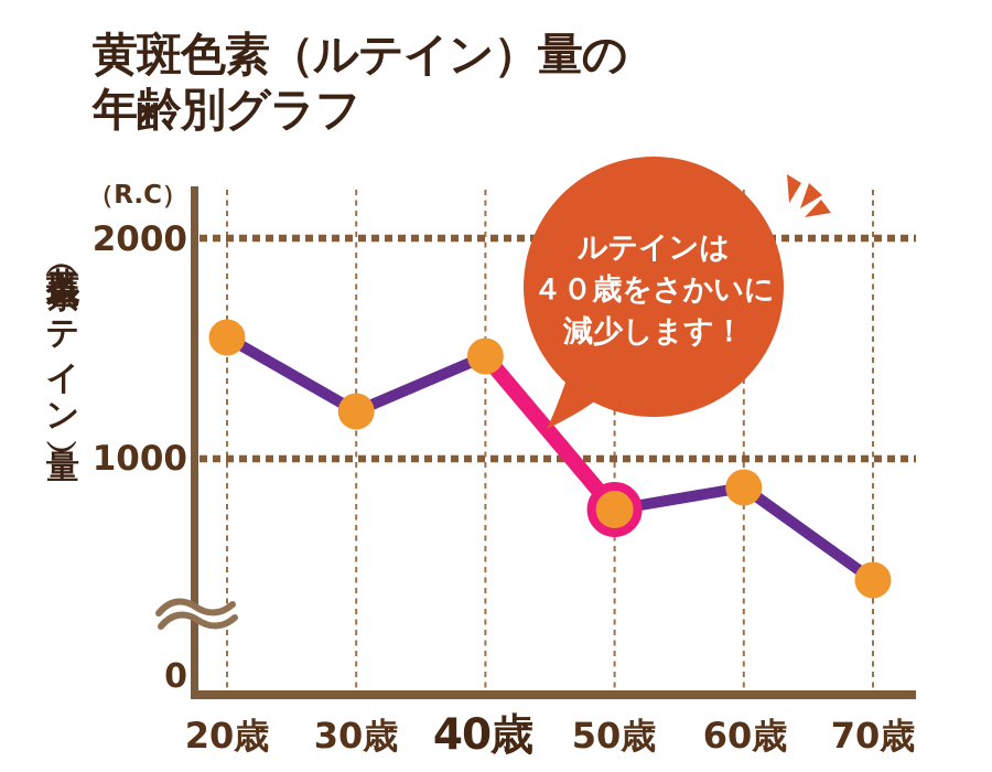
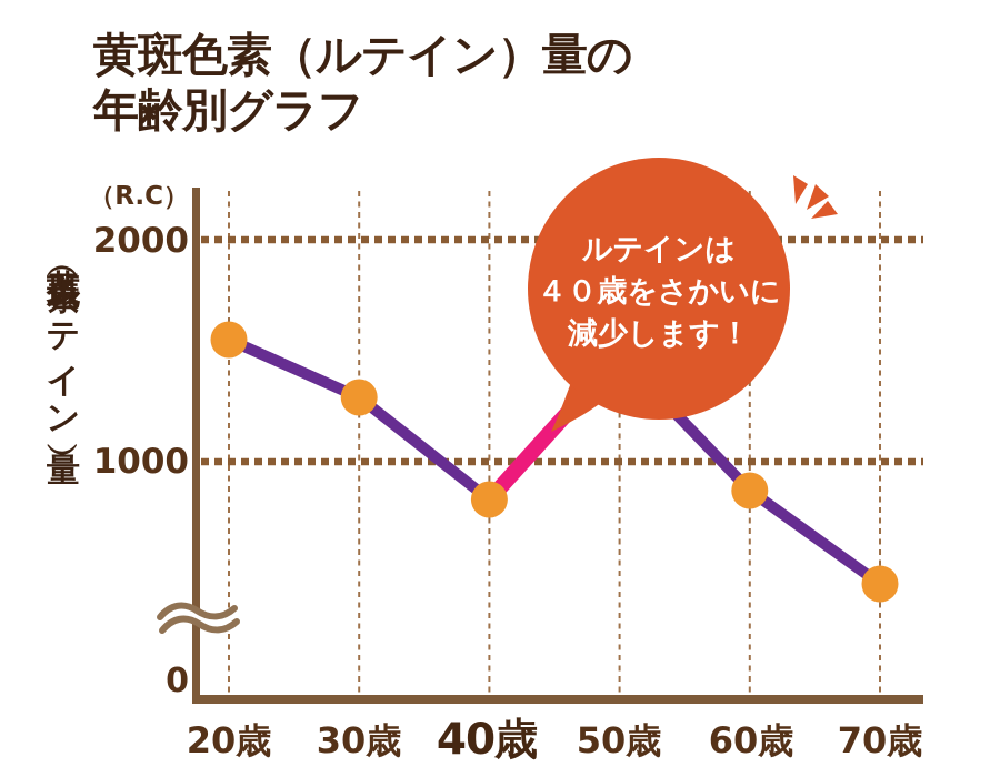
30歳: 1220 -> 1290
40歳: 1460 -> 830
50歳: 770 -> 1480
